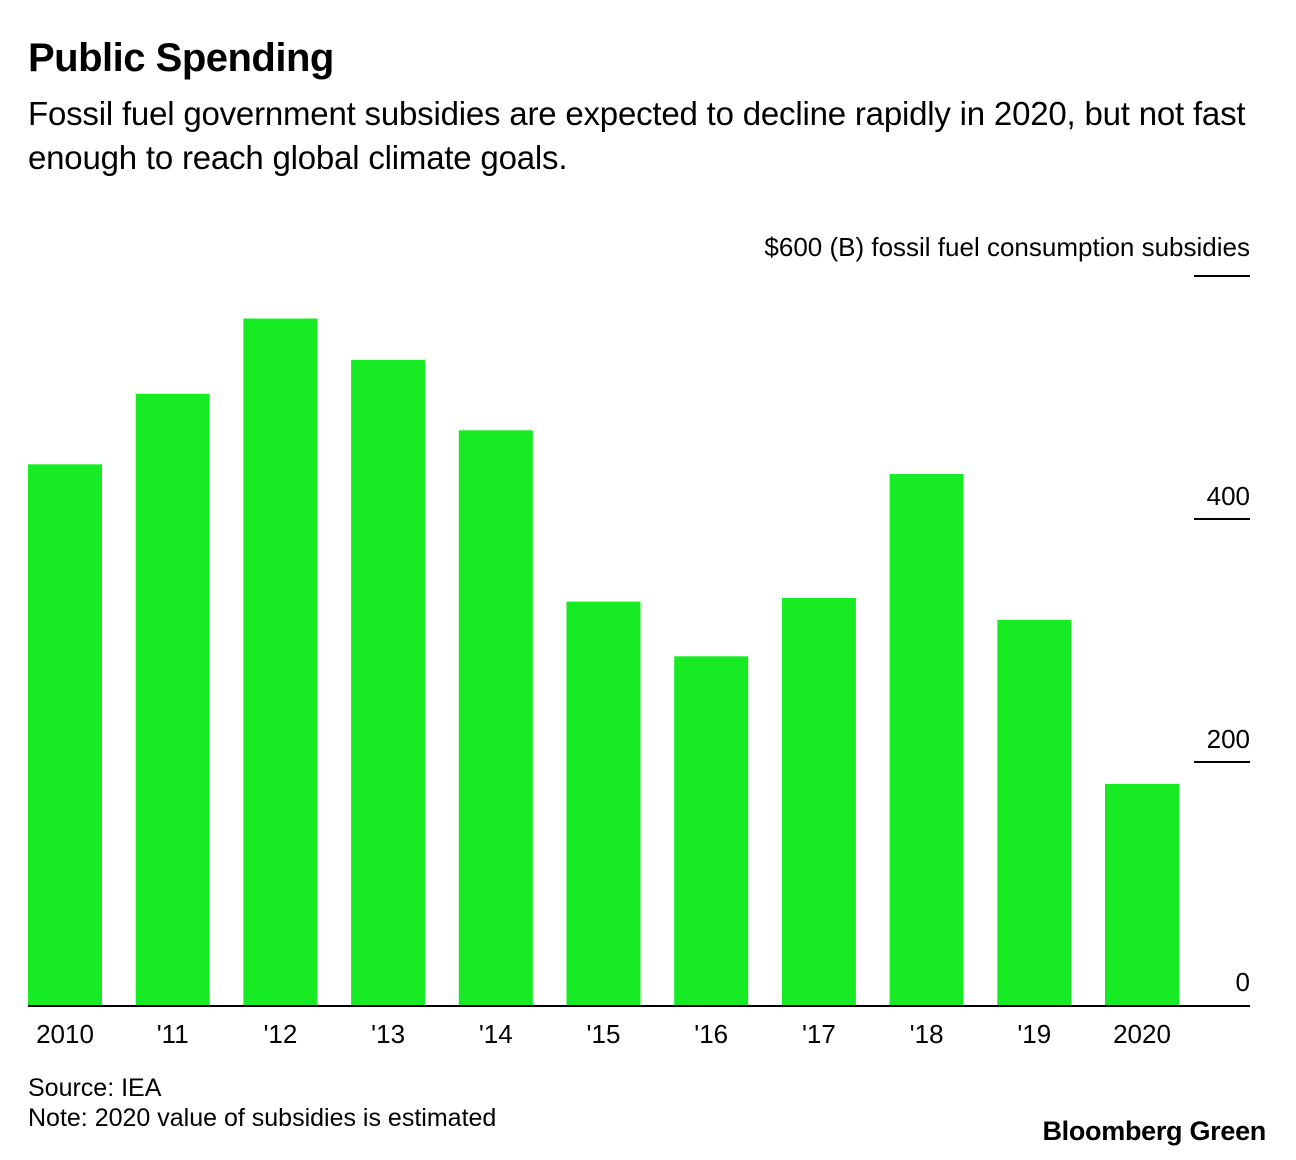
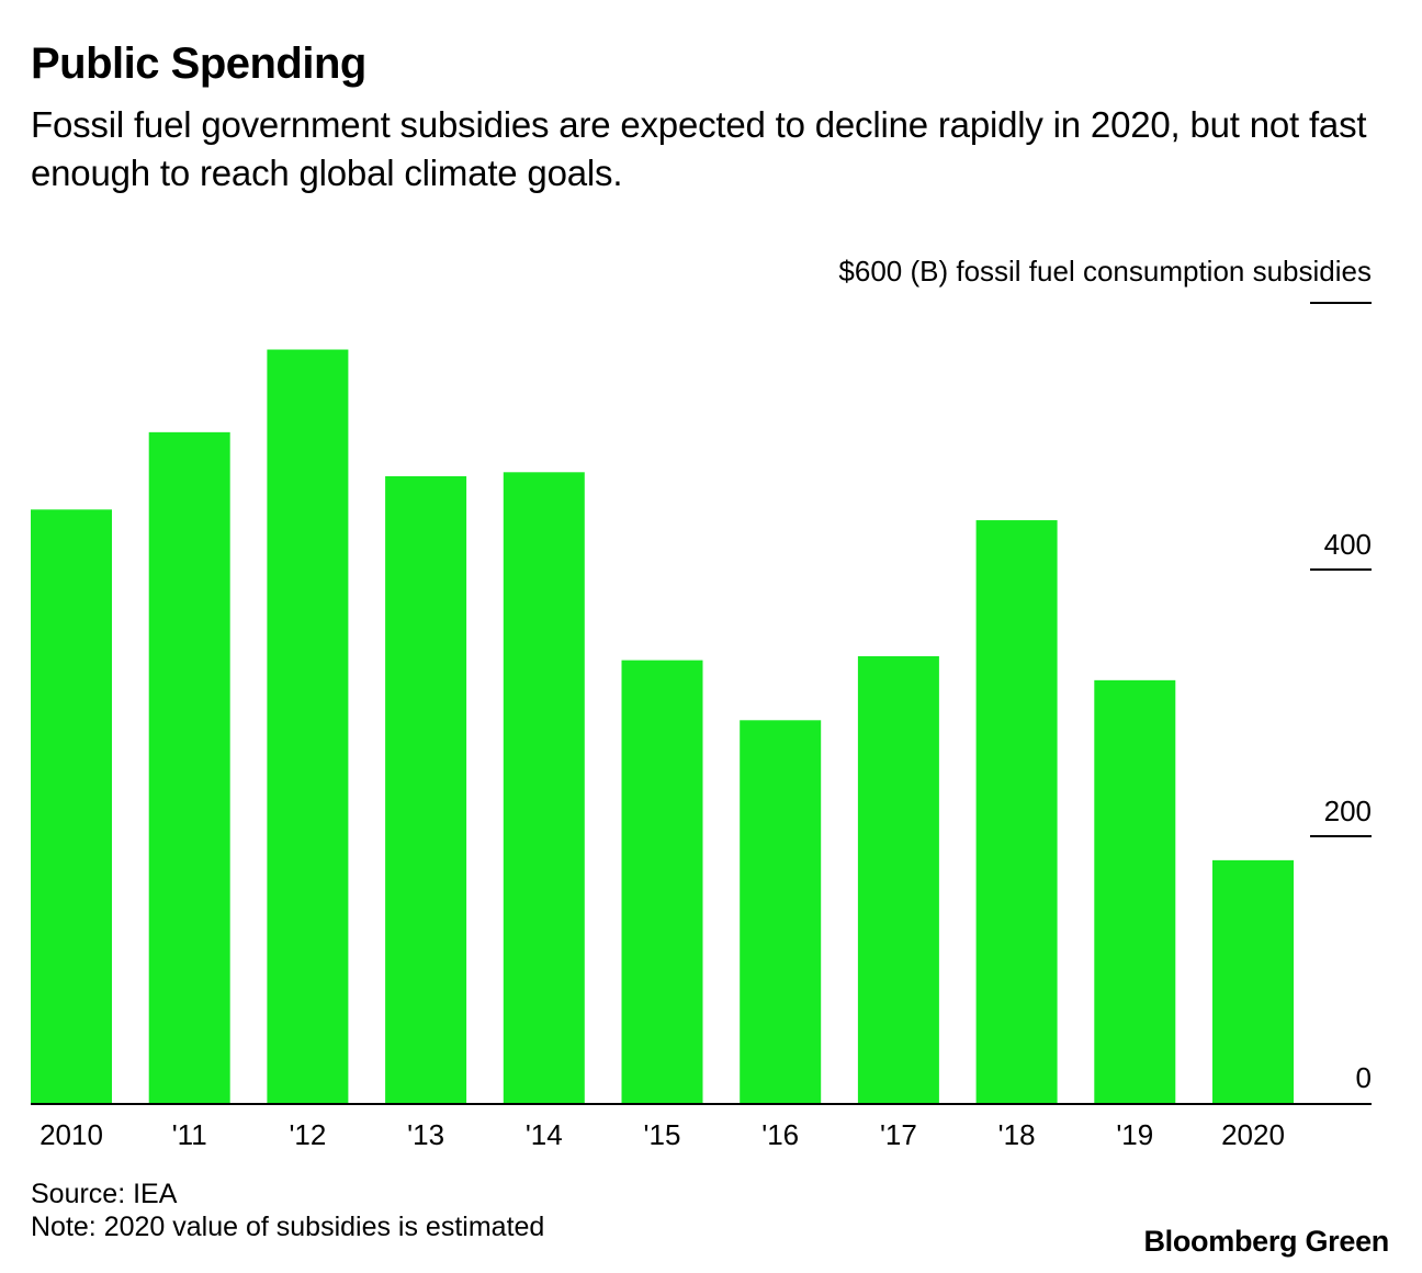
'13: 531 -> 470
